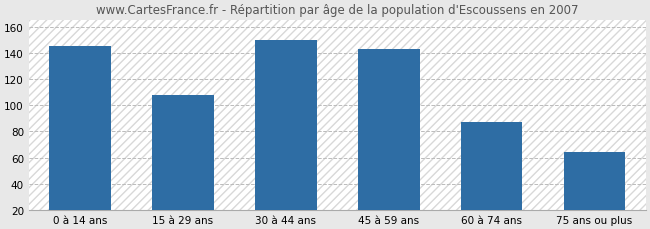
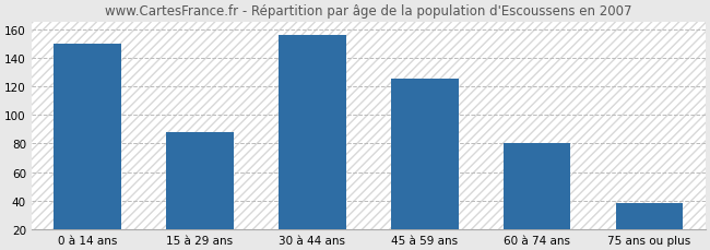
0 à 14 ans: 145 -> 150
15 à 29 ans: 108 -> 88
30 à 44 ans: 150 -> 156
45 à 59 ans: 143 -> 125
60 à 74 ans: 87 -> 80
75 ans ou plus: 64 -> 38
